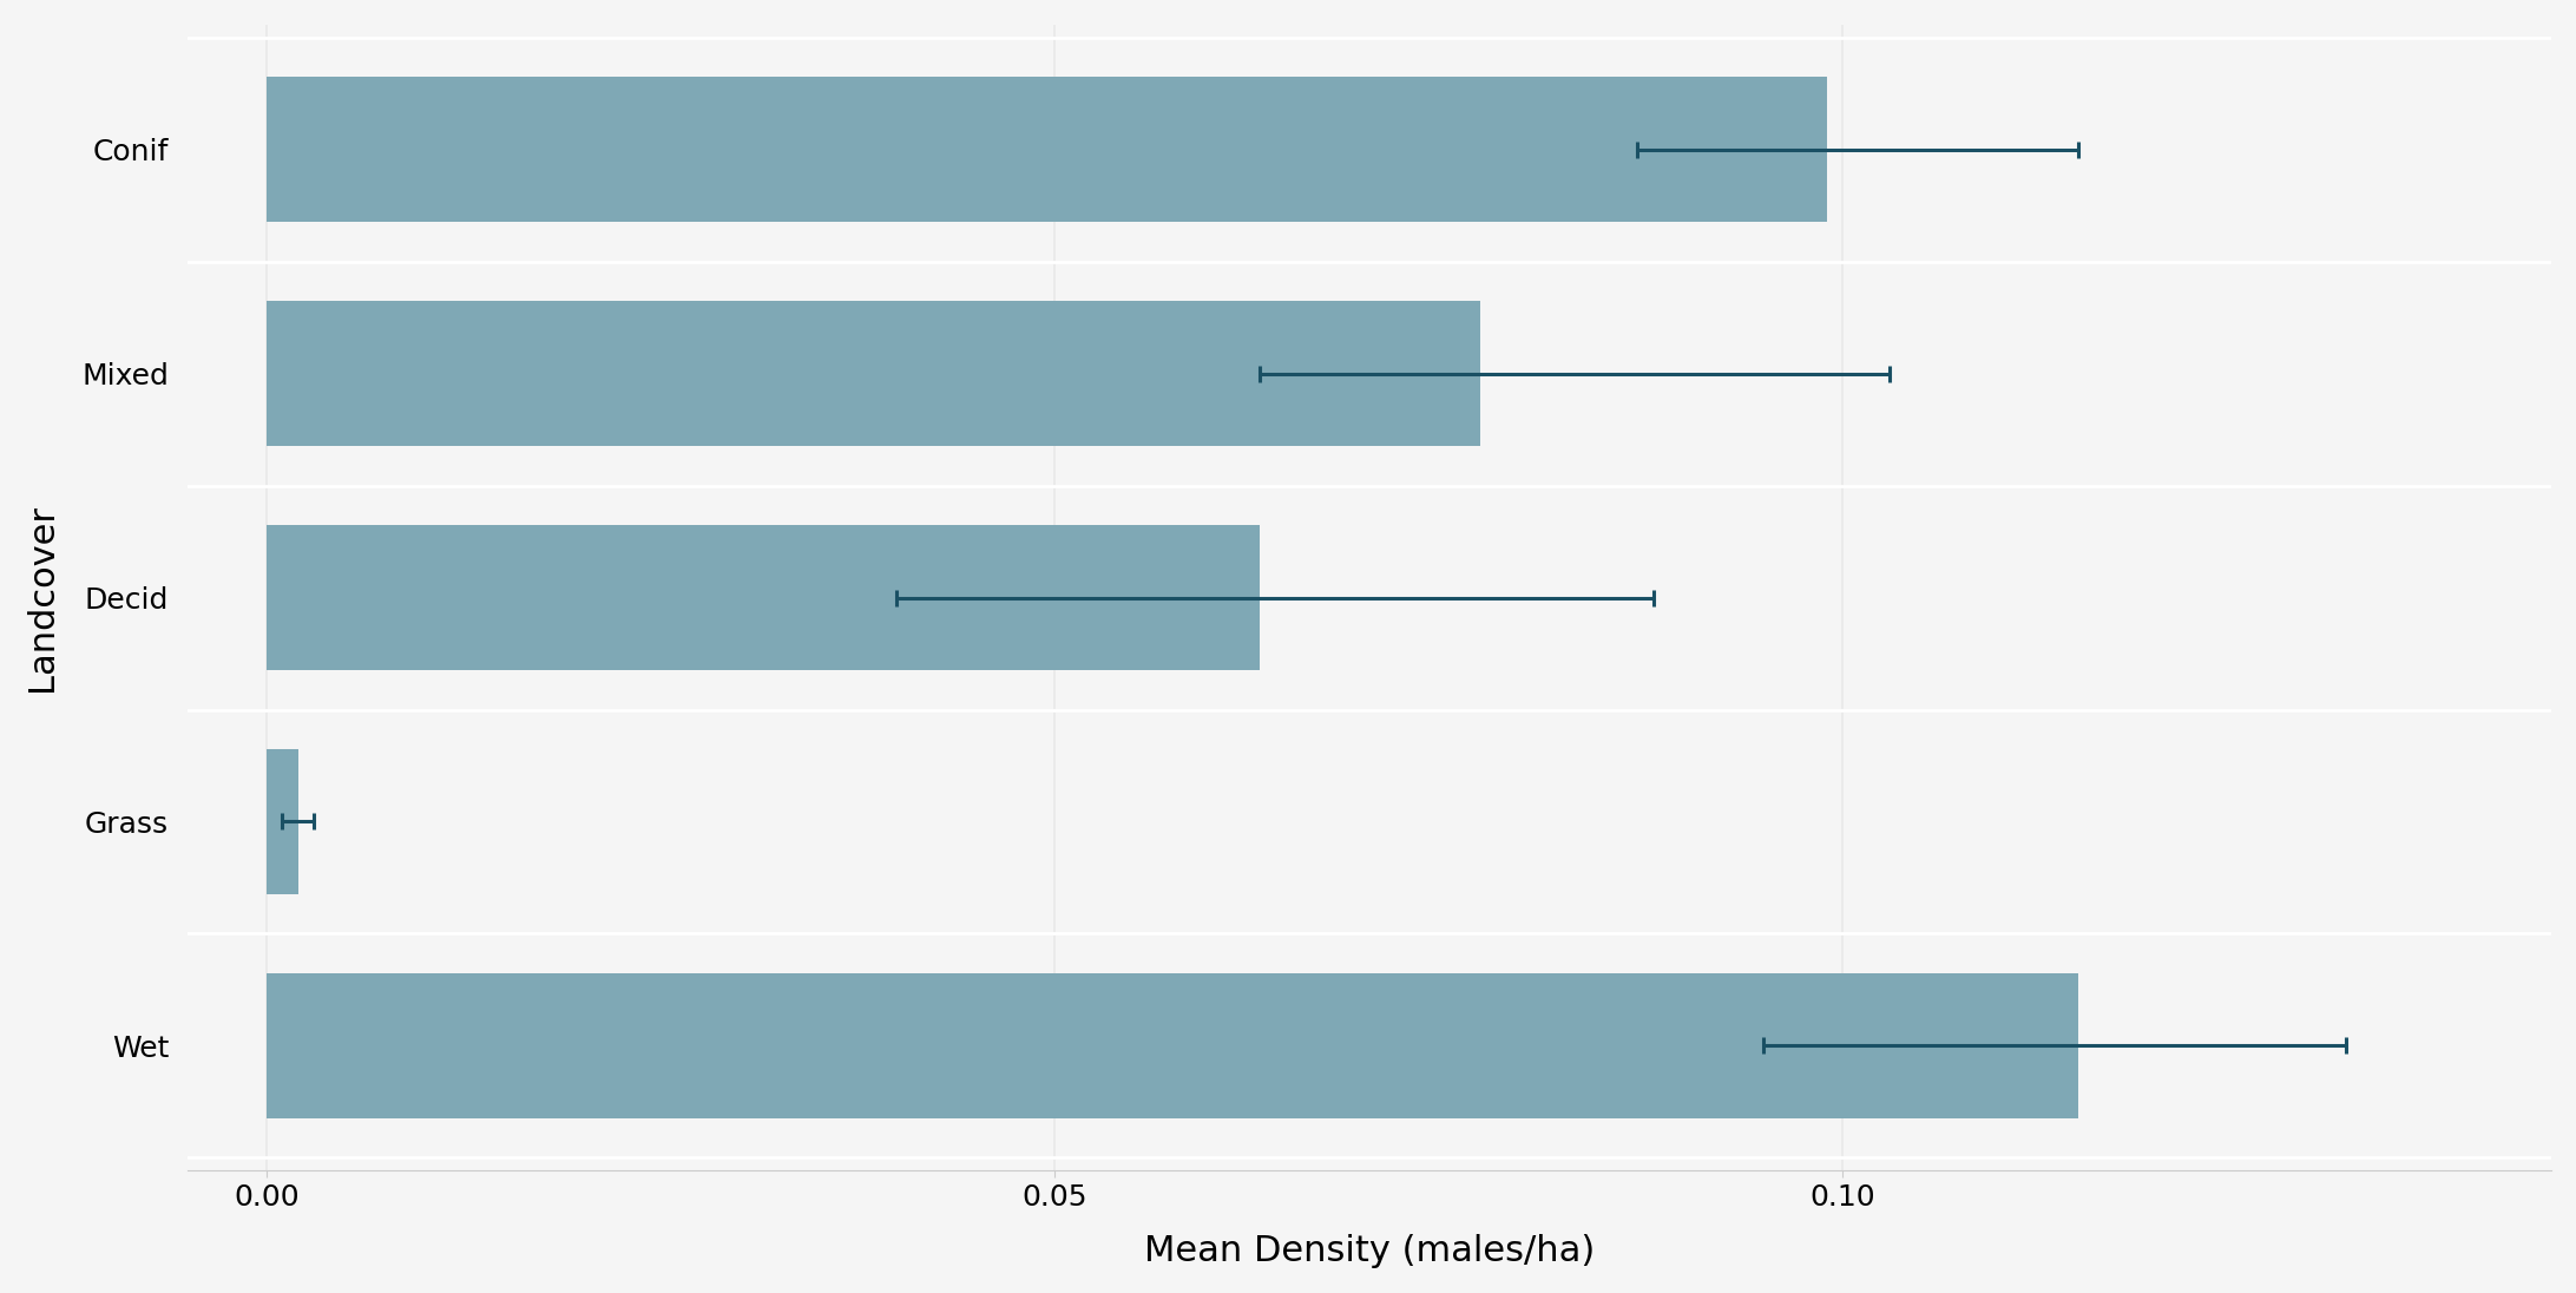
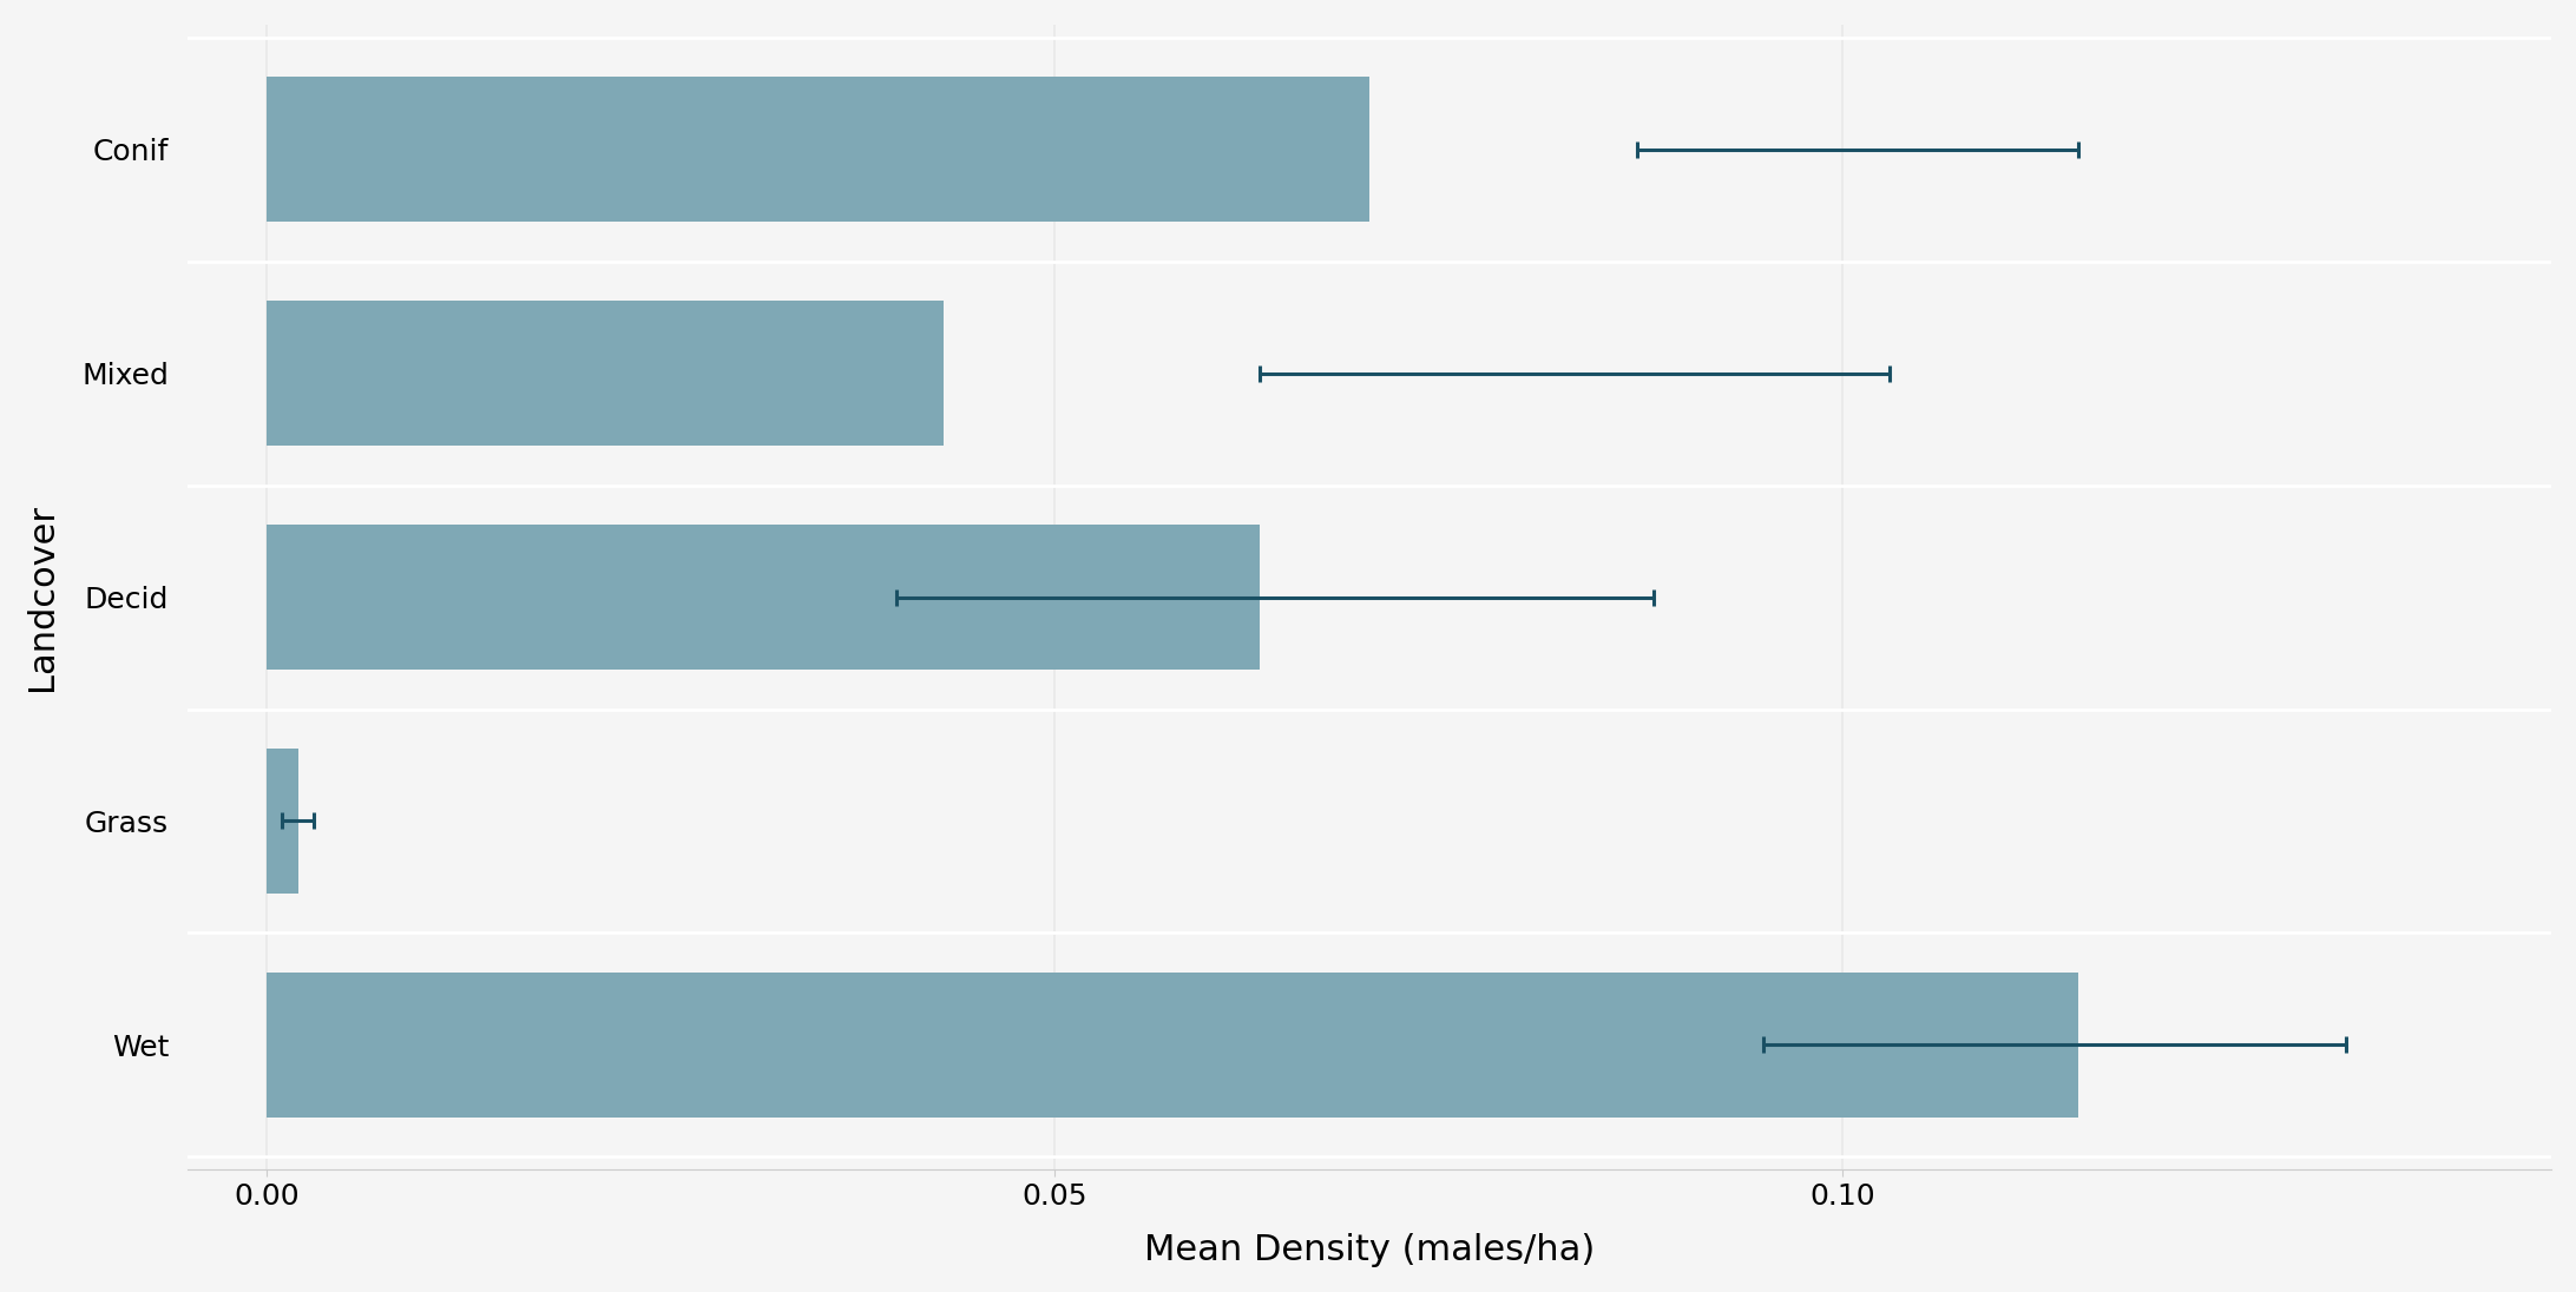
Conif: 0.099 -> 0.070
Mixed: 0.077 -> 0.043
